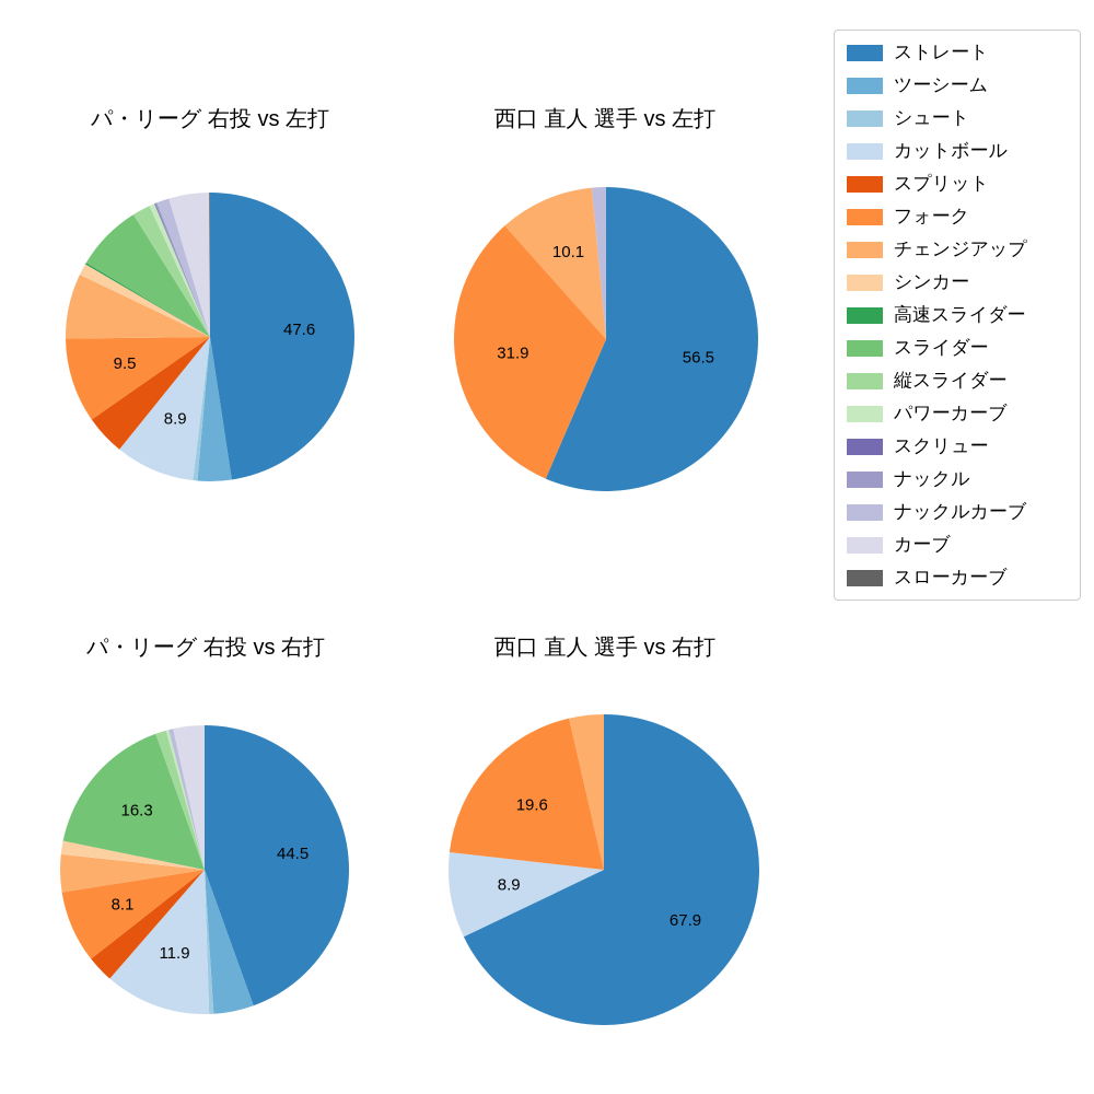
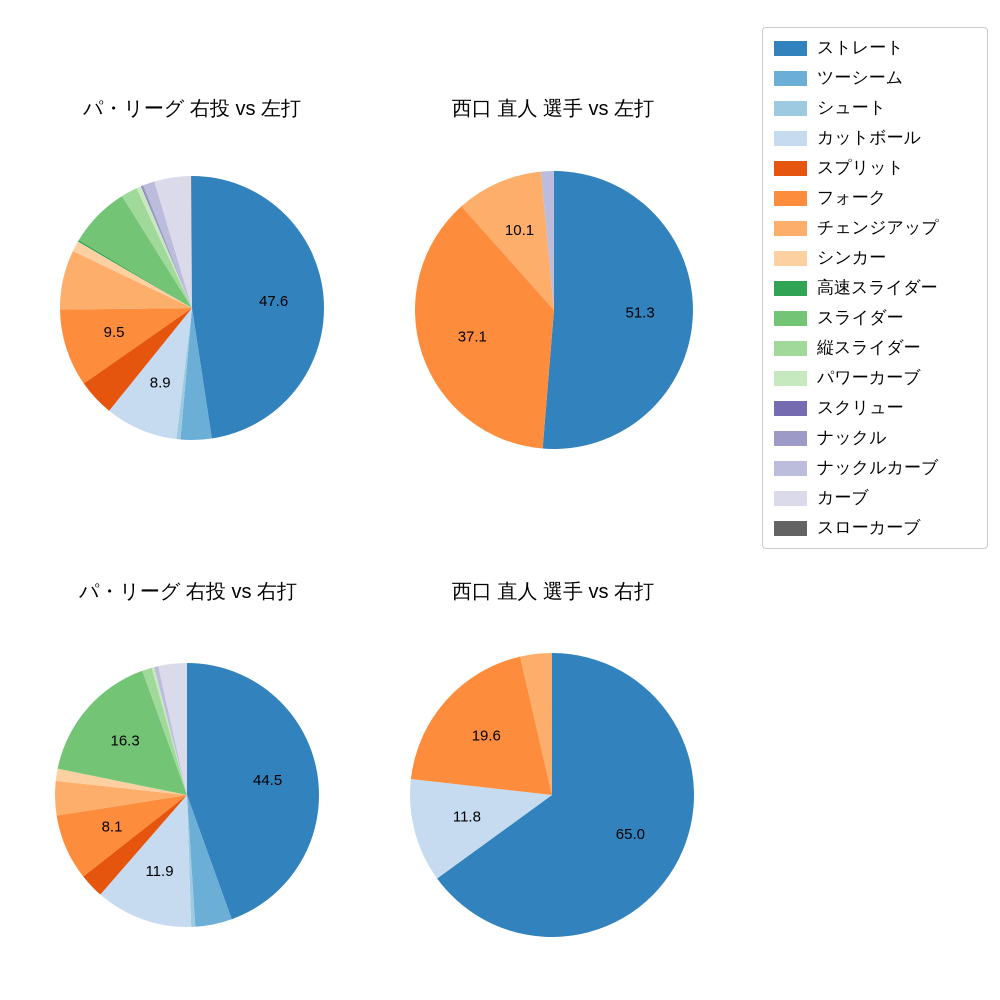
西口 直人 選手 vs 左打/ストレート: 56.5 -> 51.3
西口 直人 選手 vs 左打/フォーク: 31.9 -> 37.1
西口 直人 選手 vs 右打/ストレート: 67.9 -> 65.0
西口 直人 選手 vs 右打/カットボール: 8.9 -> 11.8
